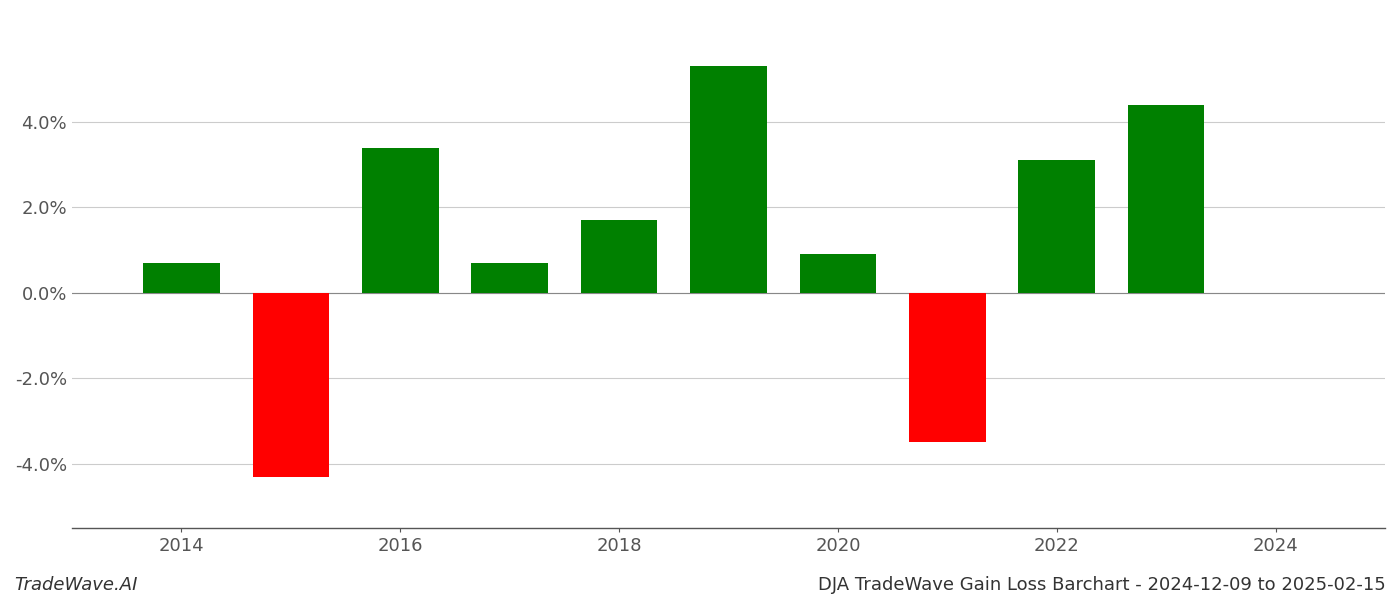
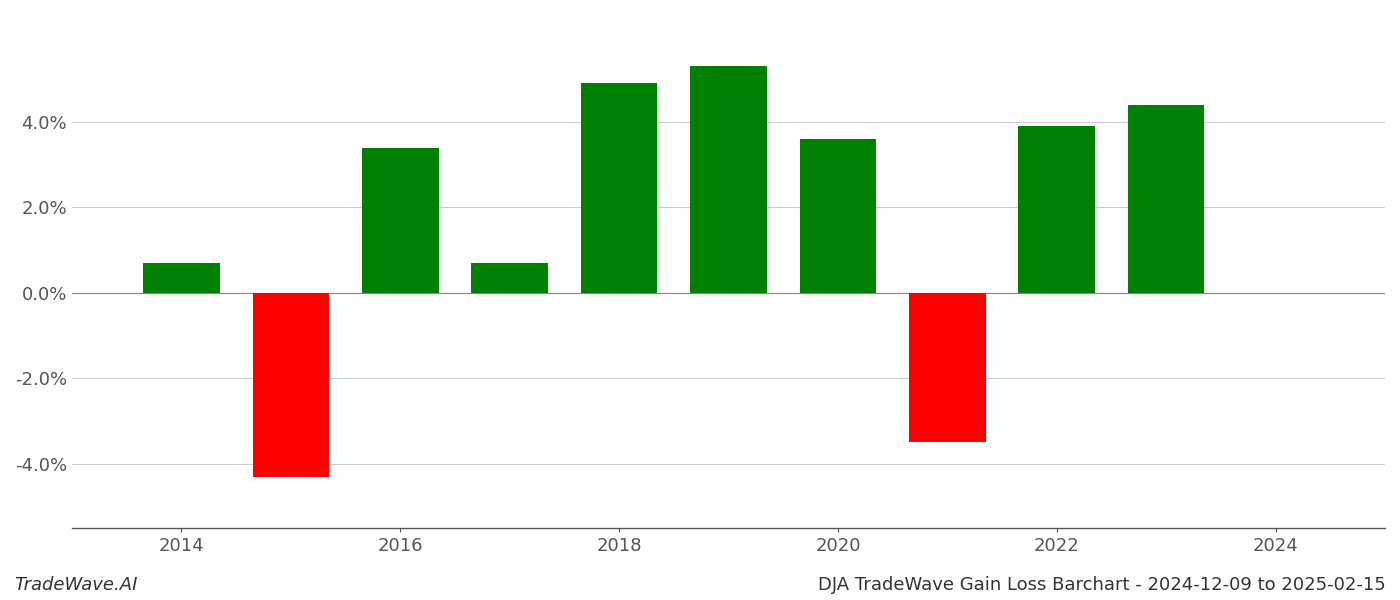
2018: 1.7% -> 4.9%
2020: 0.9% -> 3.6%
2022: 3.1% -> 3.9%
